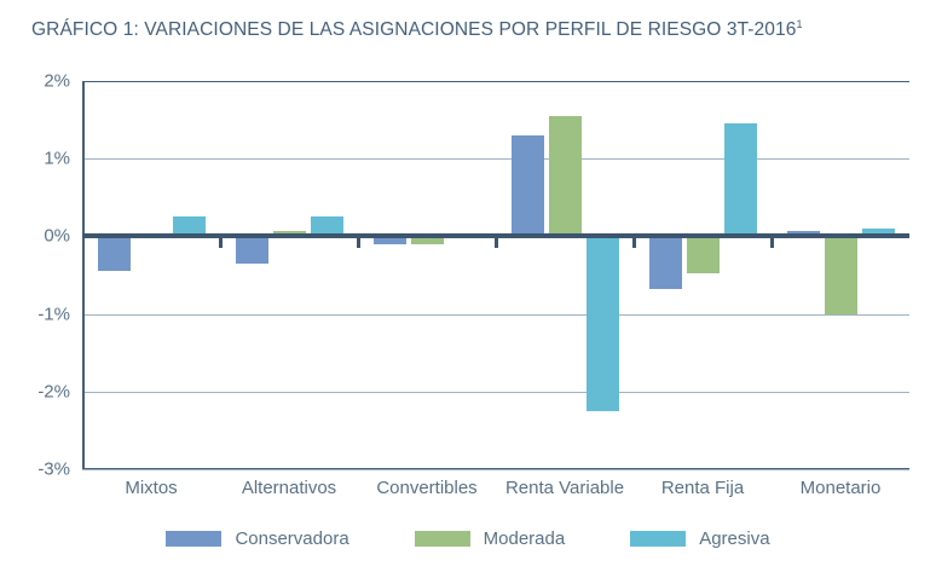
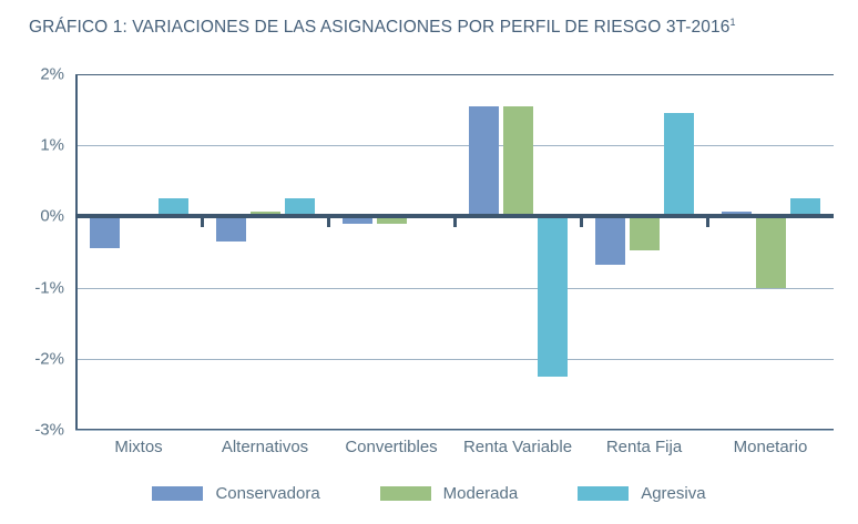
Conservadora/Renta Variable: 1.3% -> 1.6%
Agresiva/Monetario: 0.1% -> 0.2%
